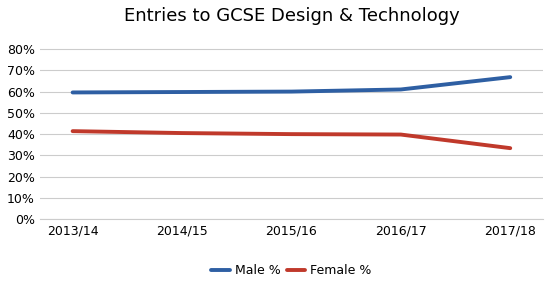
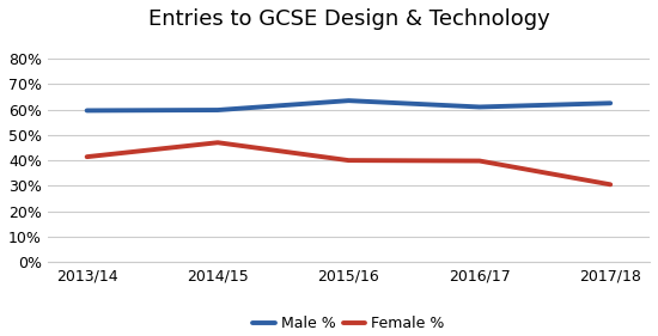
Female %/2014/15: 40.5% -> 47.0%
Male %/2015/16: 60.0% -> 63.5%
Male %/2017/18: 66.8% -> 62.5%
Female %/2017/18: 33.4% -> 30.5%
